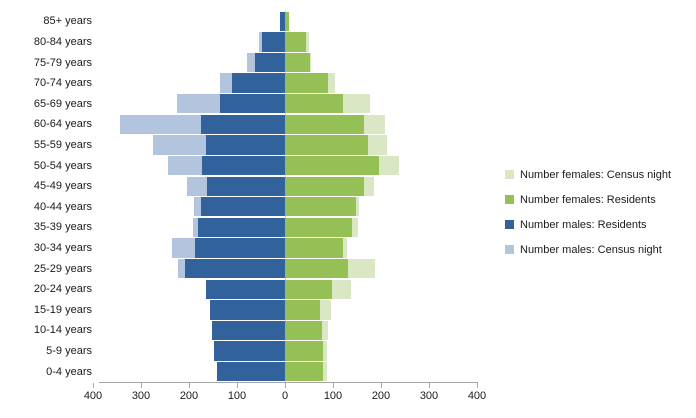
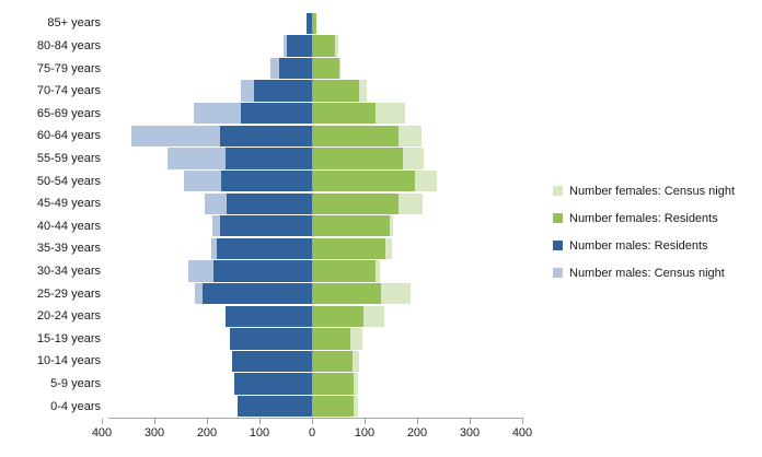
Number females: Census night/45-49 years: 180 -> 210
